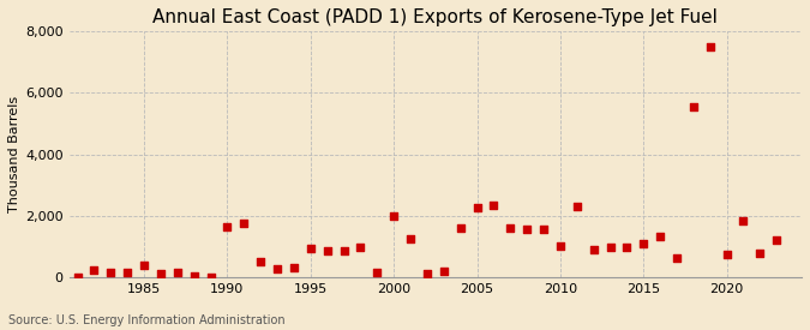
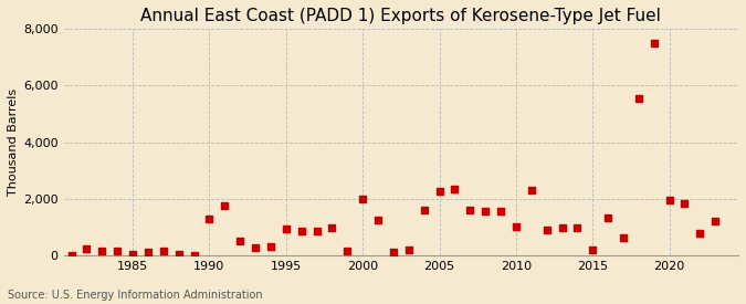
1985: 400 -> 30
1990: 1,650 -> 1,290
2015: 1,100 -> 220
2020: 750 -> 1,960
